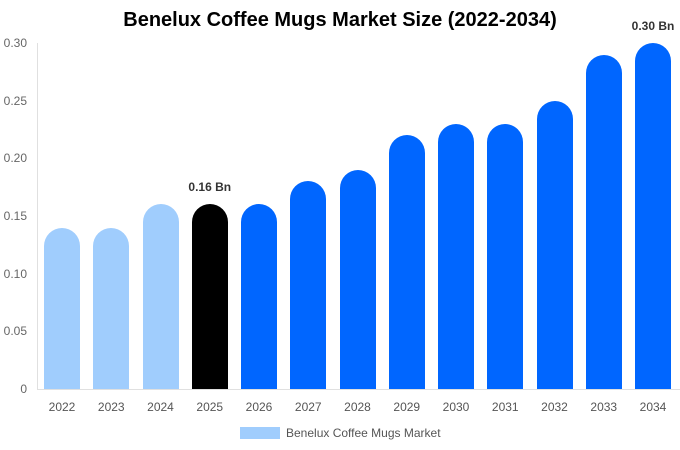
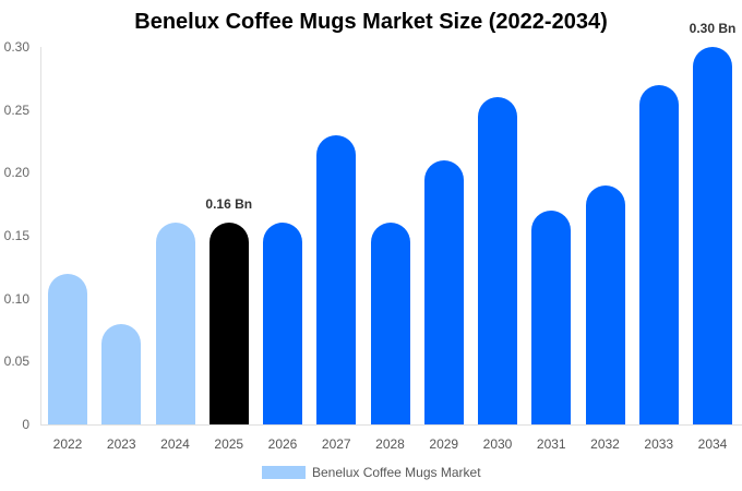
2022: 0.14 -> 0.12
2023: 0.14 -> 0.08
2027: 0.18 -> 0.23
2028: 0.19 -> 0.16
2029: 0.22 -> 0.21
2030: 0.23 -> 0.26
2031: 0.23 -> 0.17
2032: 0.25 -> 0.19
2033: 0.29 -> 0.27
